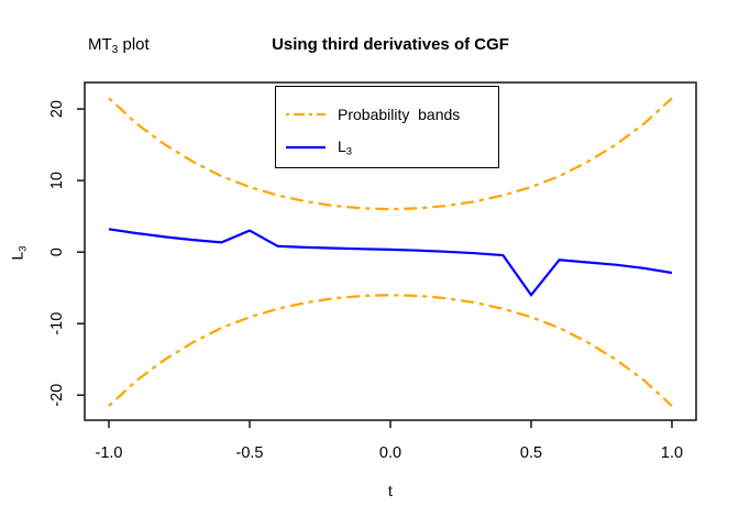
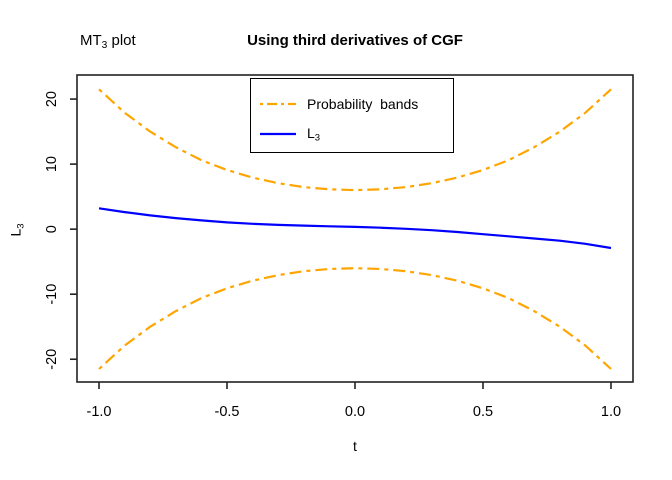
L3/-0.5: 3 -> 1
L3/0.5: -6 -> -1
